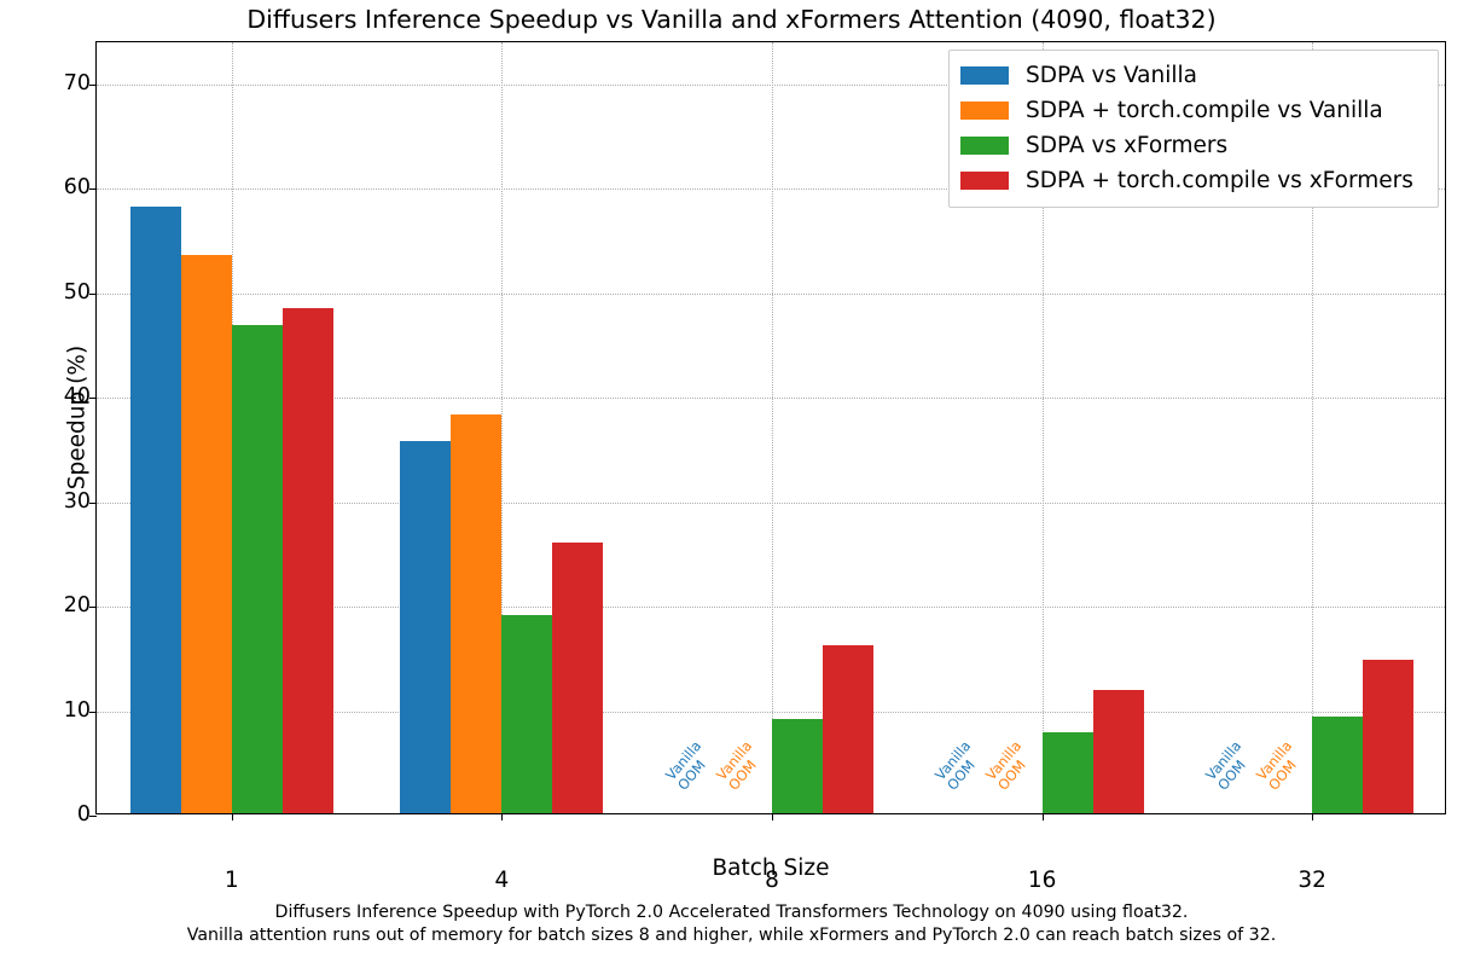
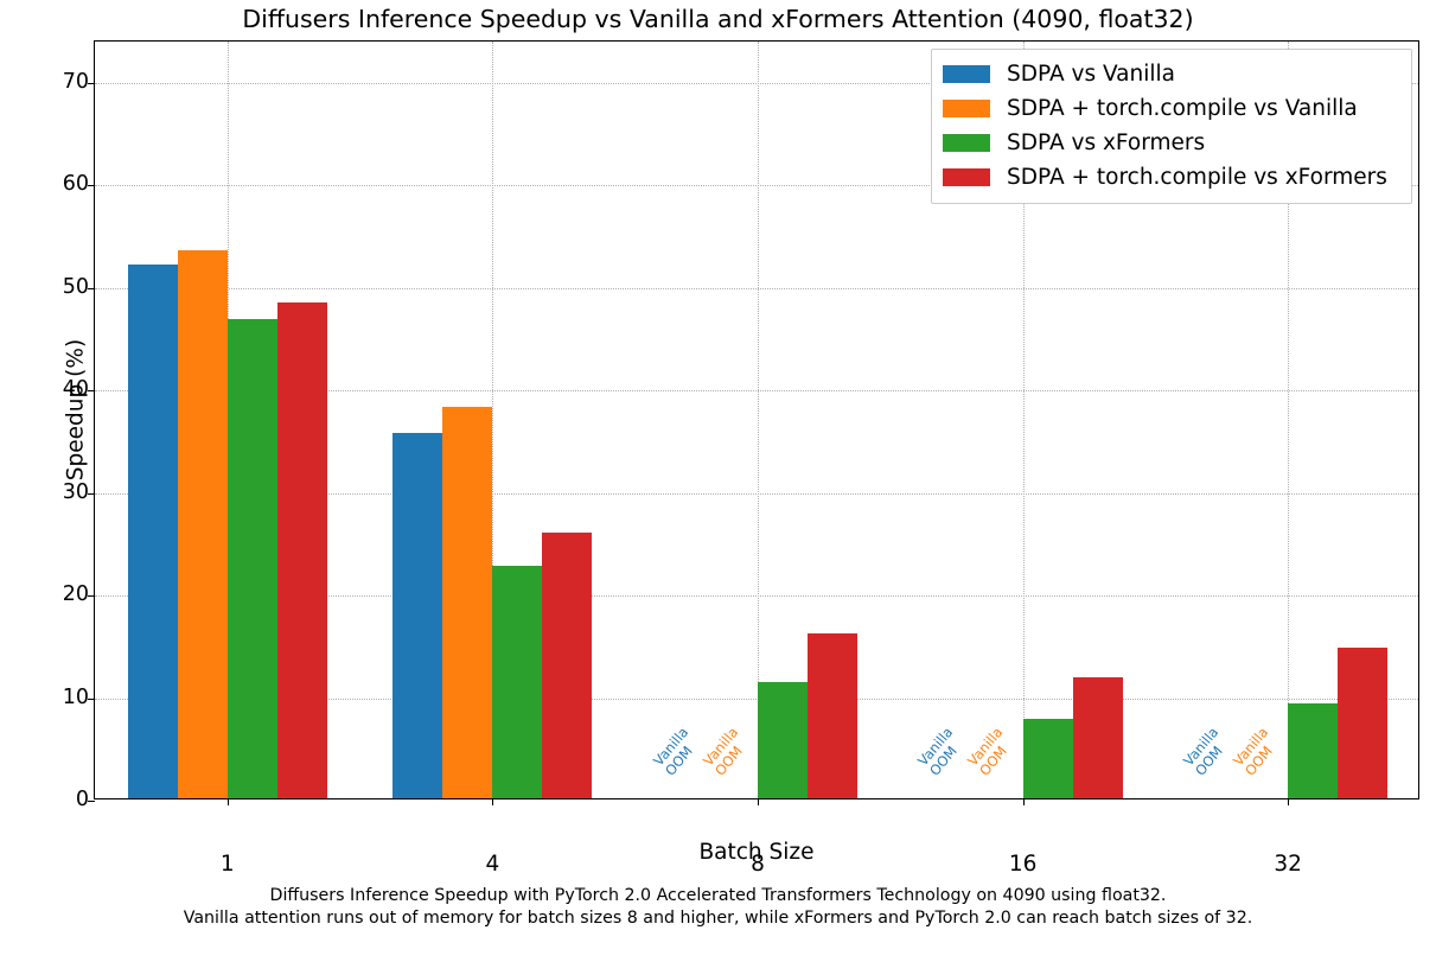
SDPA vs Vanilla/1: 58 -> 52
SDPA vs xFormers/4: 19 -> 23
SDPA vs xFormers/8: 9 -> 11
